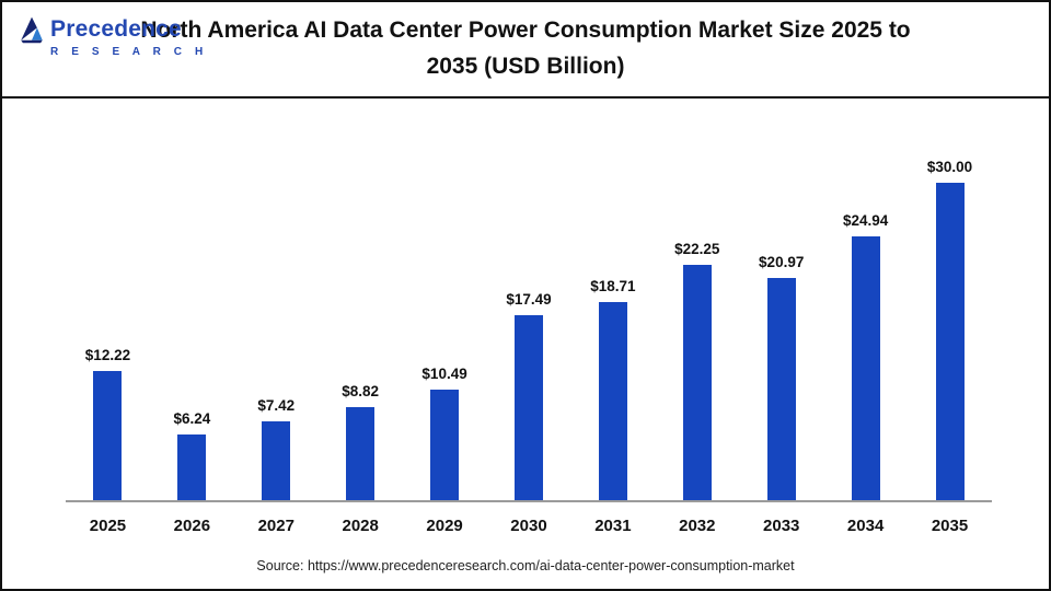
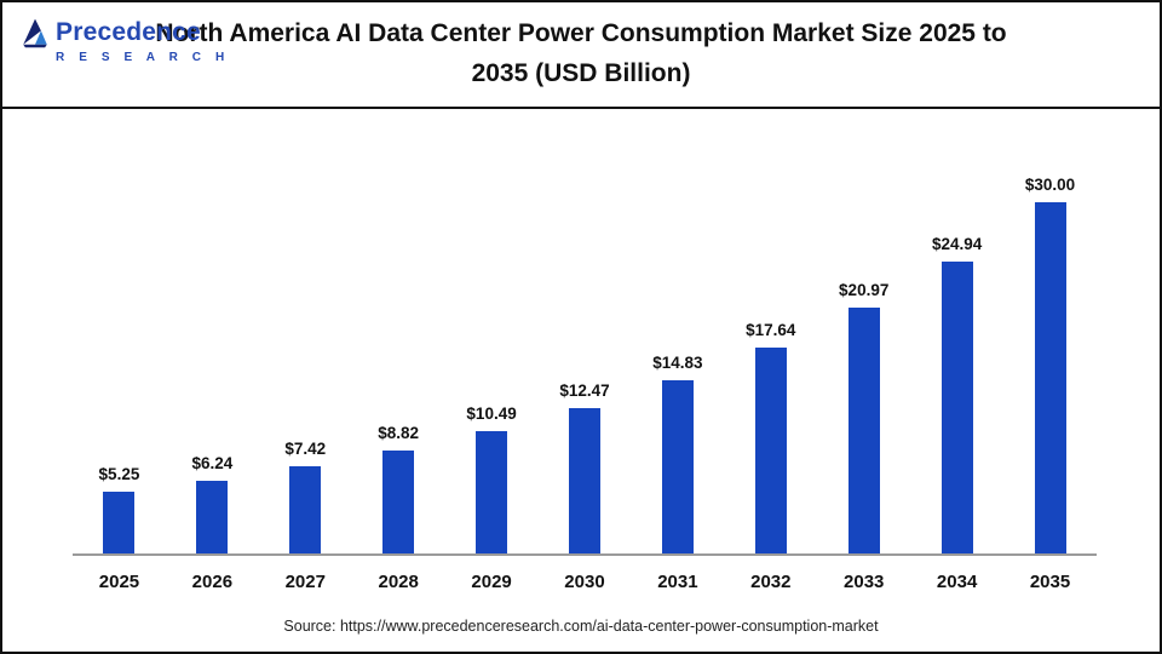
2025: $12.22 -> $5.25
2030: $17.49 -> $12.47
2031: $18.71 -> $14.83
2032: $22.25 -> $17.64
